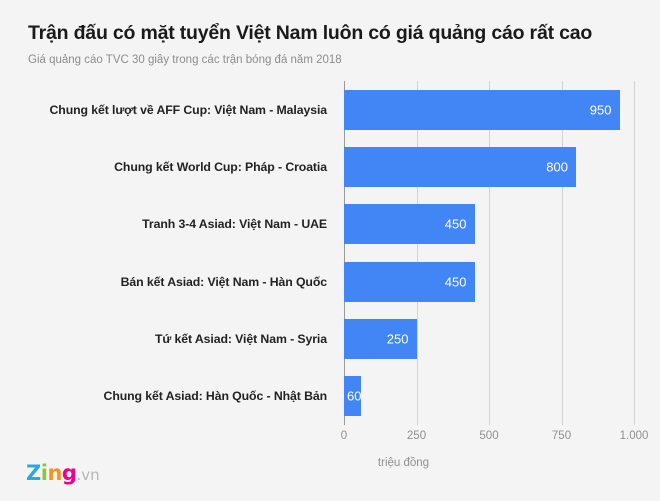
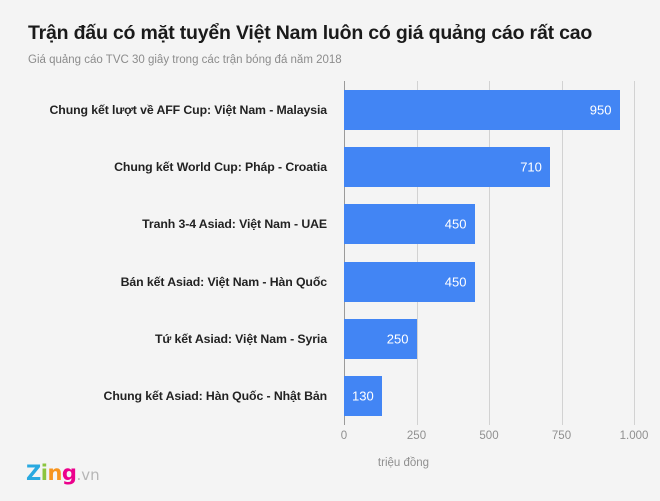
Chung kết World Cup: Pháp - Croatia: 800 -> 710
Chung kết Asiad: Hàn Quốc - Nhật Bản: 60 -> 130
